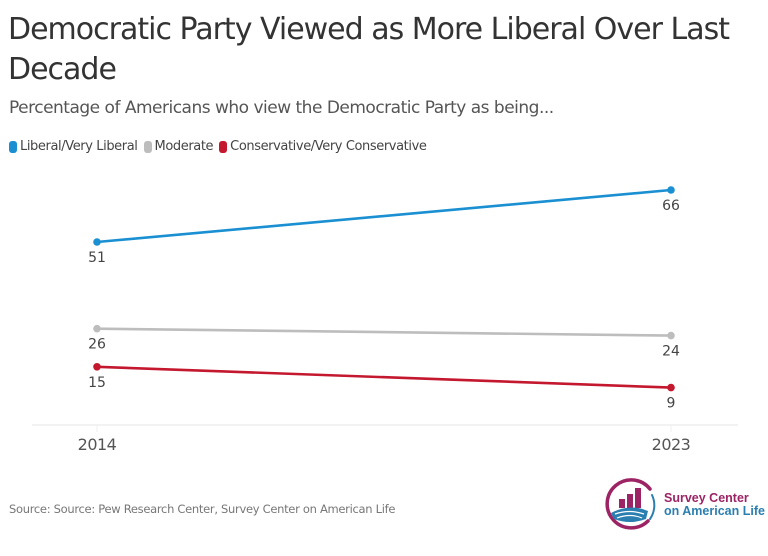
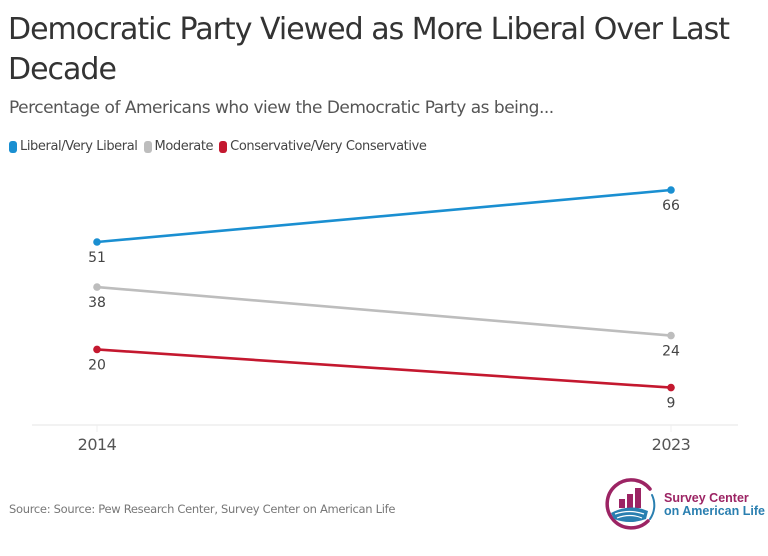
Moderate/2014: 26 -> 38
Conservative/Very Conservative/2014: 15 -> 20
